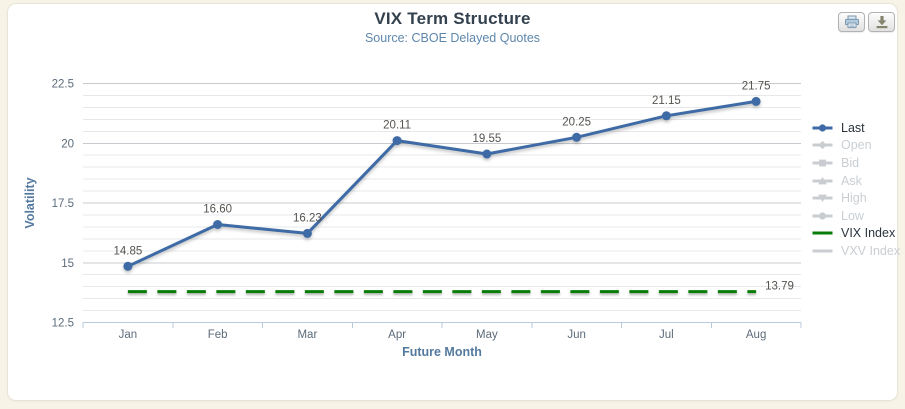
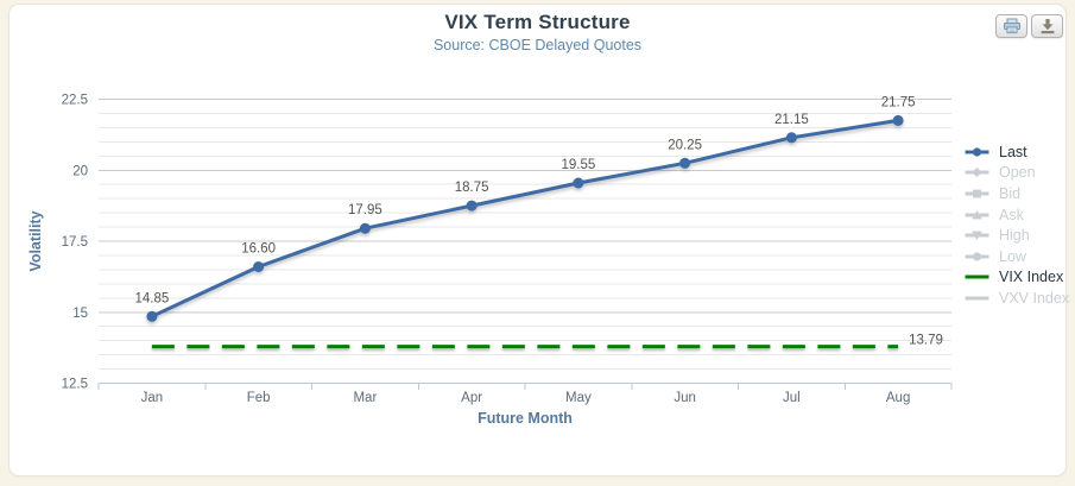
Mar: 16.23 -> 17.95
Apr: 20.11 -> 18.75
